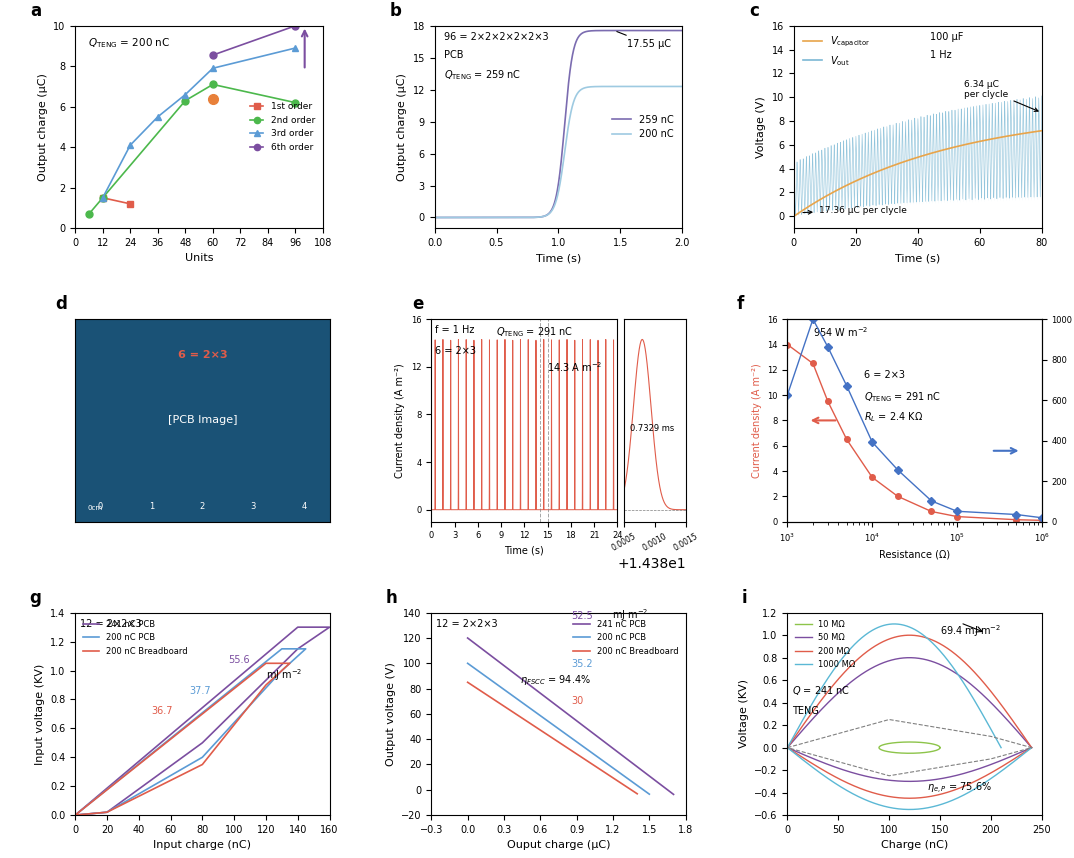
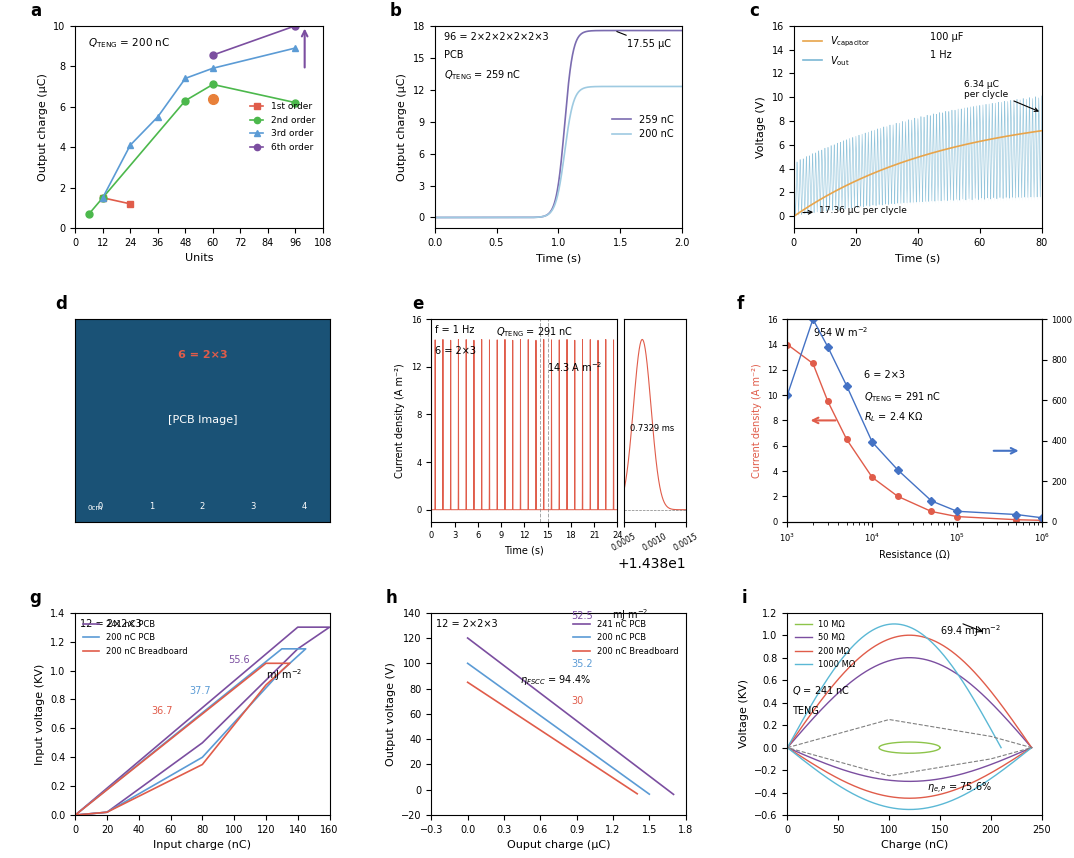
3rd order/48: 6.6 -> 7.4
